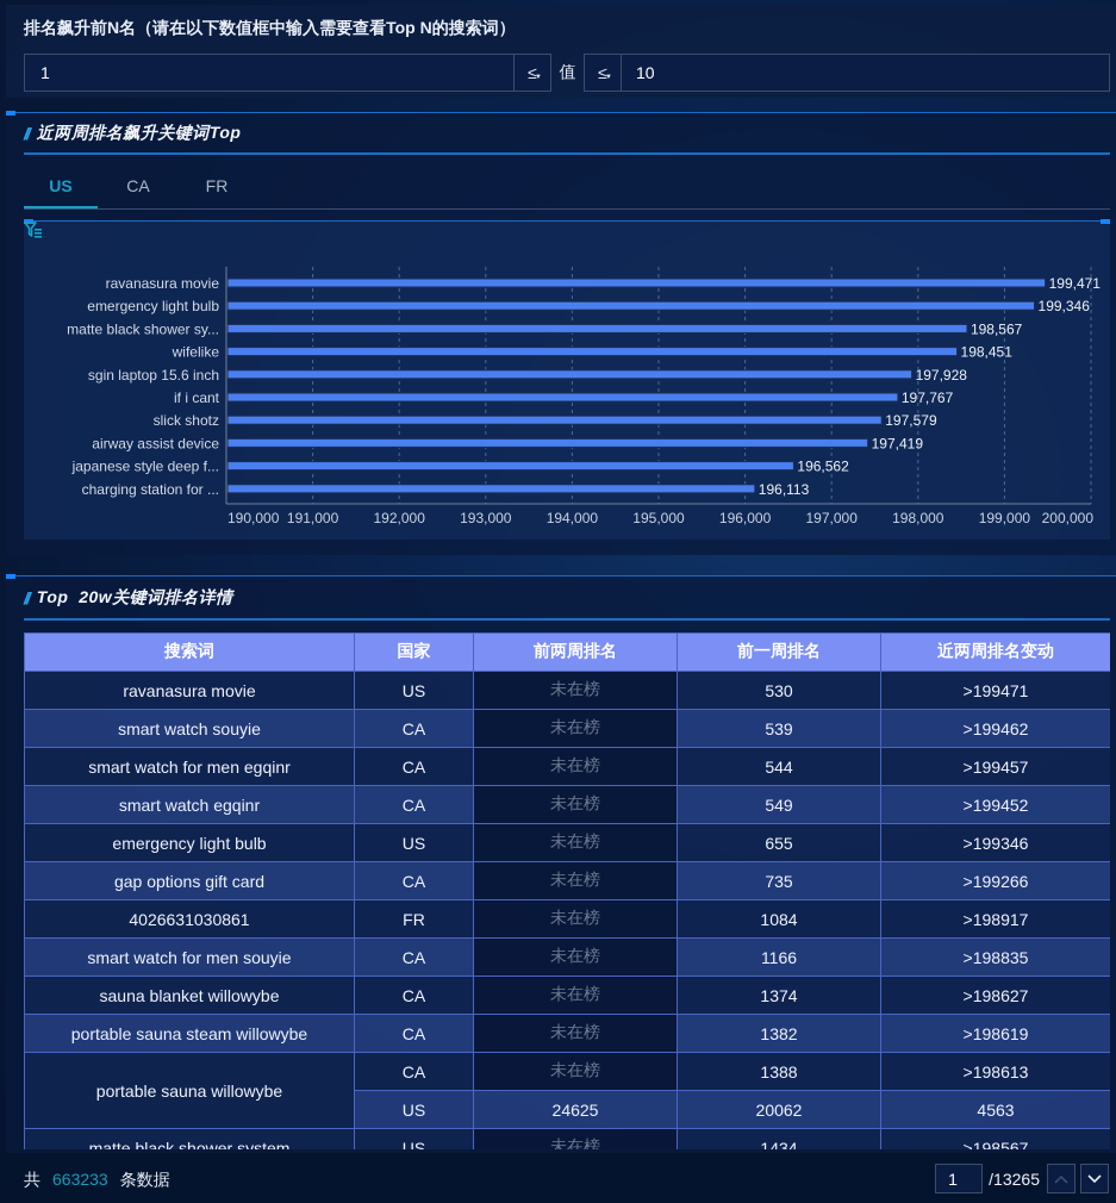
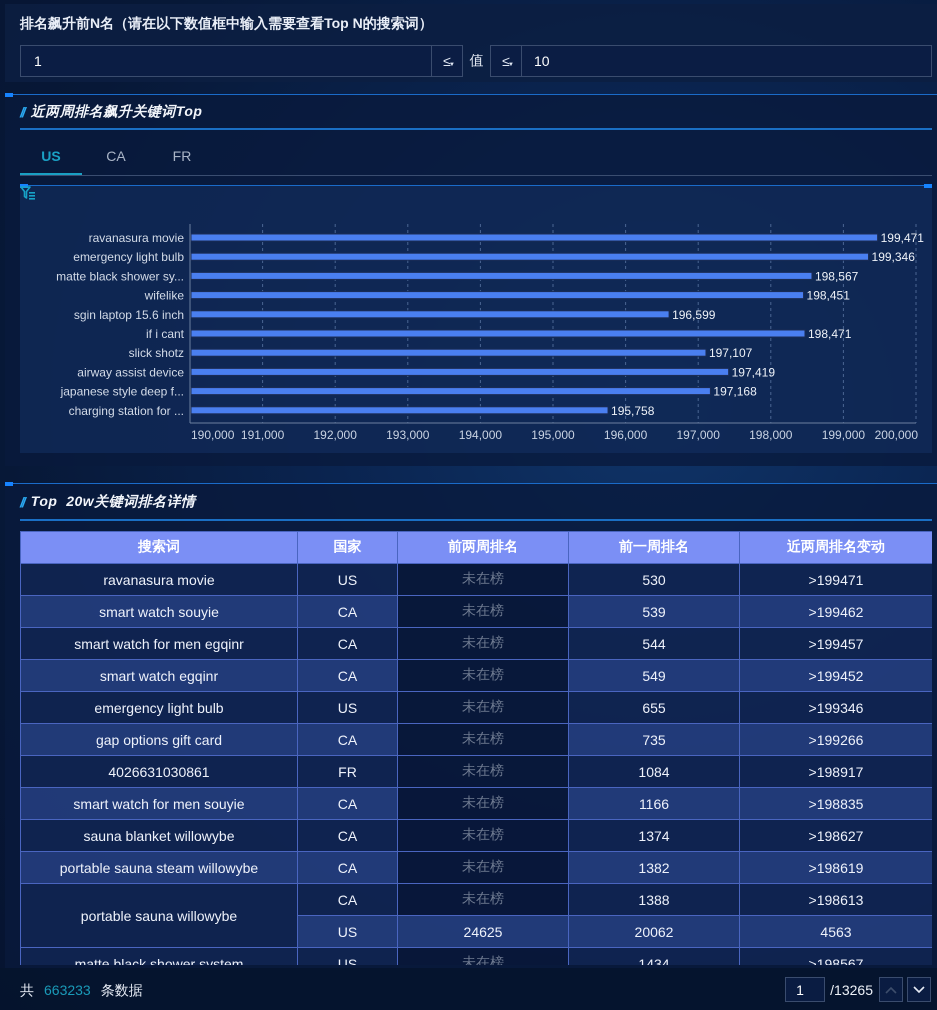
sgin laptop 15.6 inch: 197,928 -> 196,599
if i cant: 197,767 -> 198,471
slick shotz: 197,579 -> 197,107
japanese style deep f...: 196,562 -> 197,168
charging station for ...: 196,113 -> 195,758
